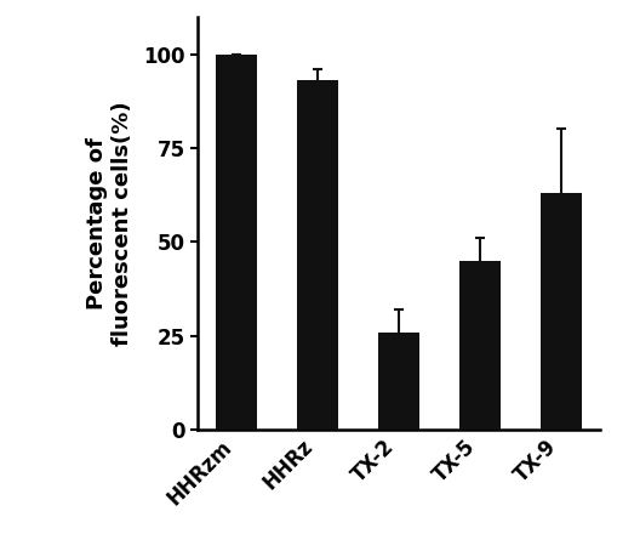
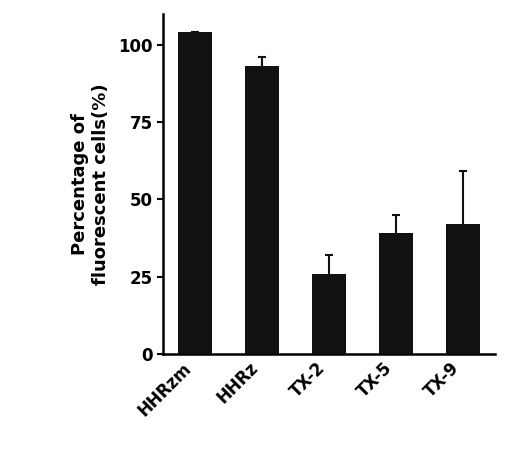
HHRzm: 100 -> 104
TX-5: 45 -> 39
TX-9: 63 -> 42
